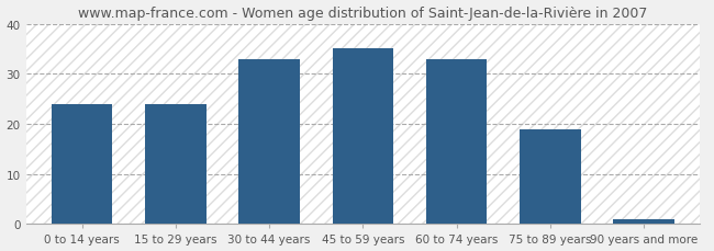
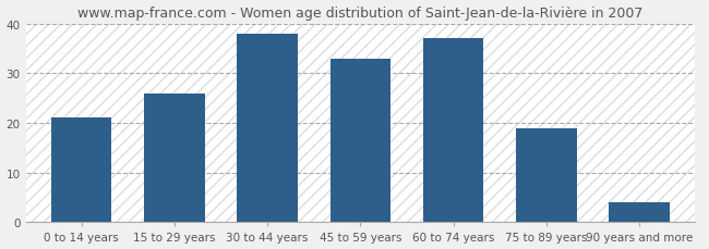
0 to 14 years: 24 -> 21
15 to 29 years: 24 -> 26
30 to 44 years: 33 -> 38
45 to 59 years: 35 -> 33
60 to 74 years: 33 -> 37
90 years and more: 1 -> 4
